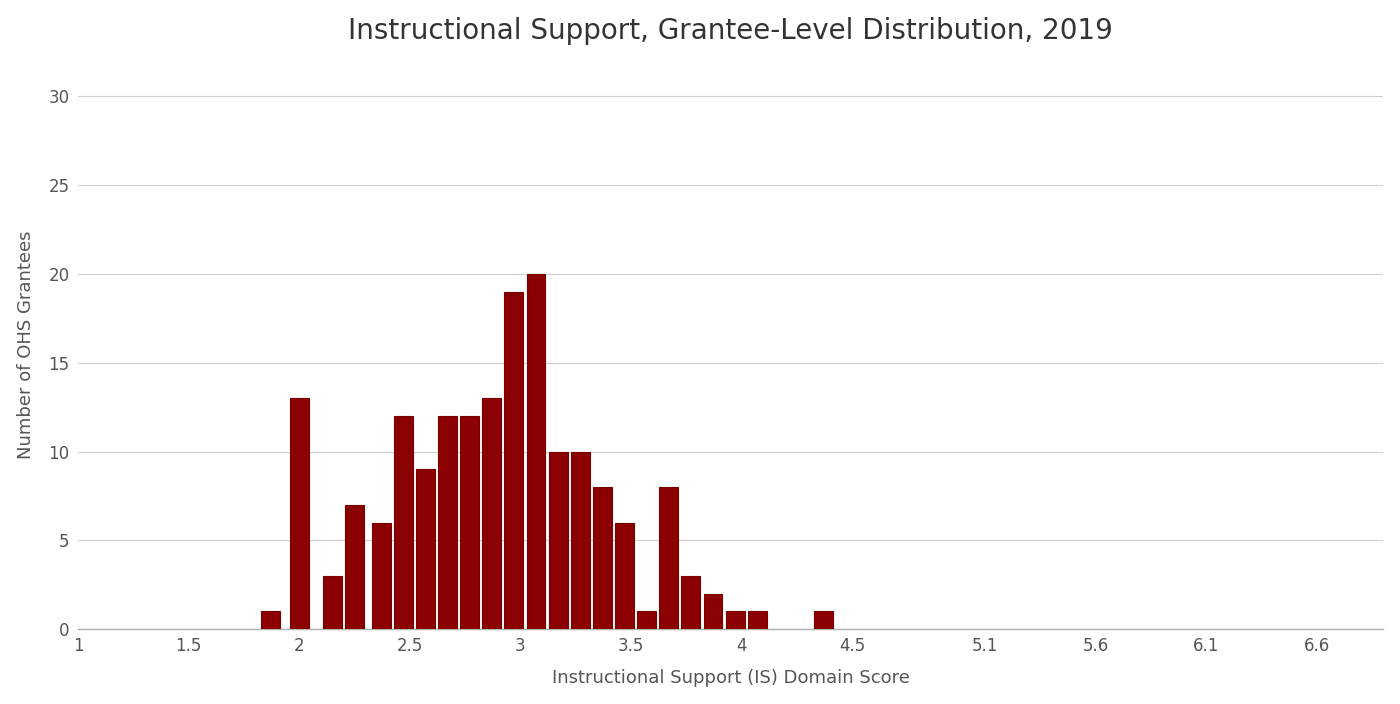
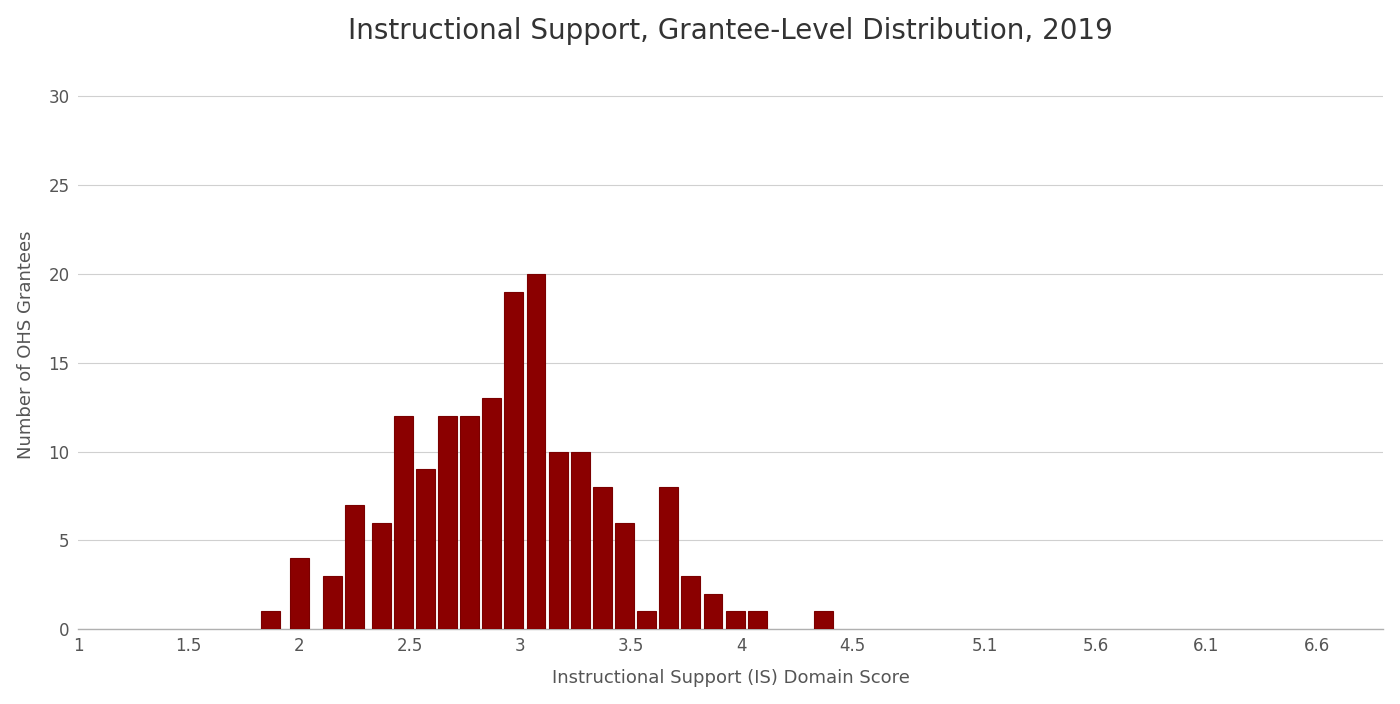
2: 13 -> 4
